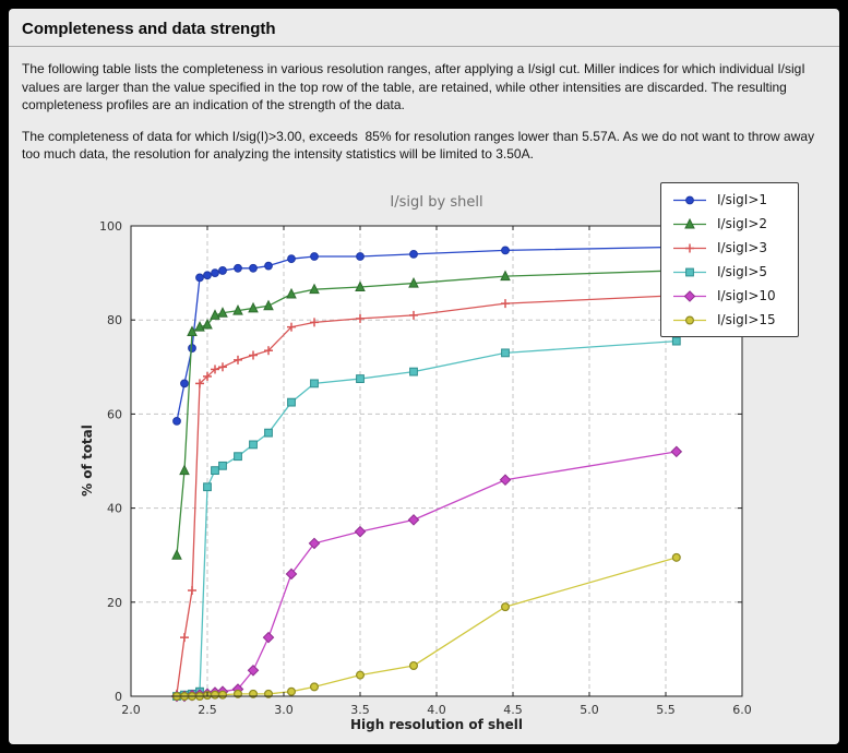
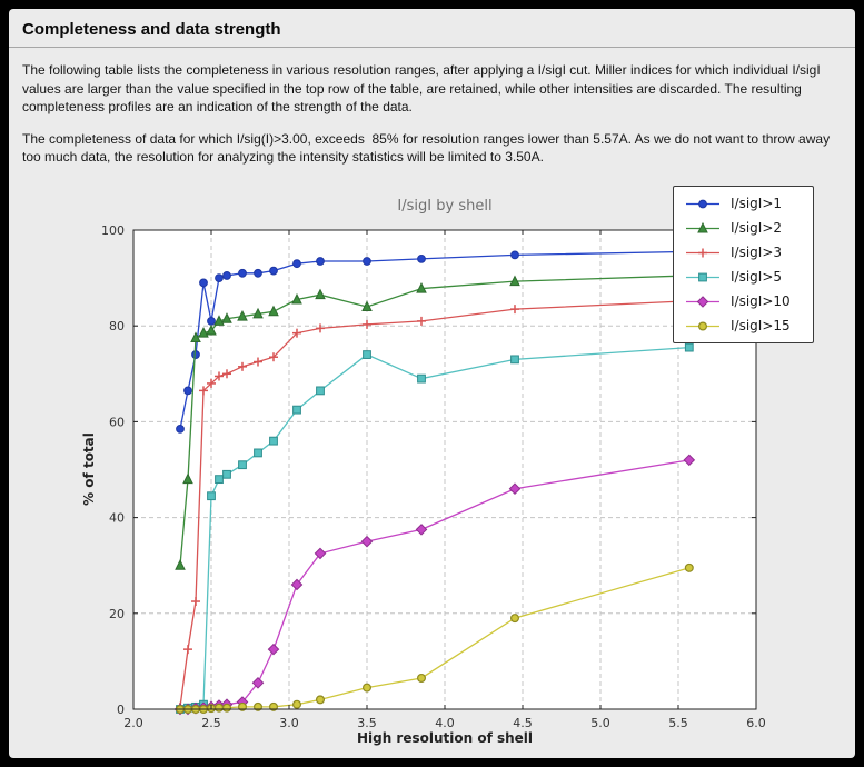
I/sigI>1/2.5: 90 -> 81
I/sigI>2/3.5: 87 -> 84
I/sigI>5/3.5: 68 -> 74
